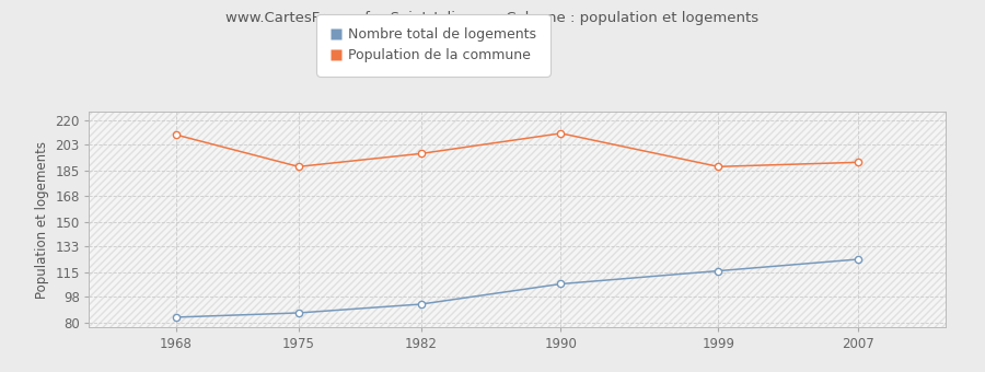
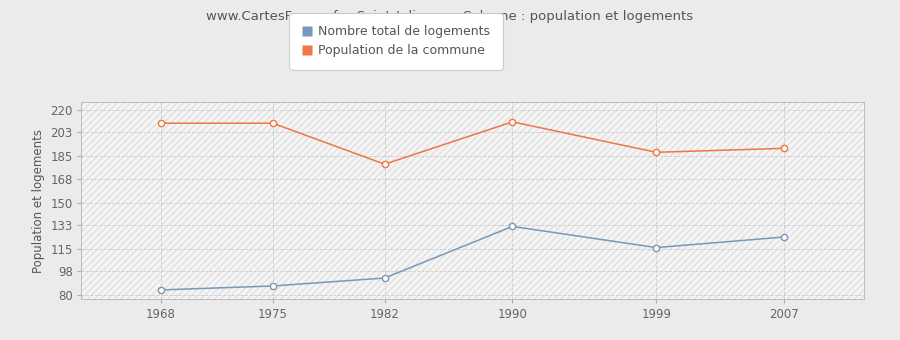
Population de la commune/1975: 188 -> 210
Population de la commune/1982: 197 -> 179
Nombre total de logements/1990: 107 -> 132
